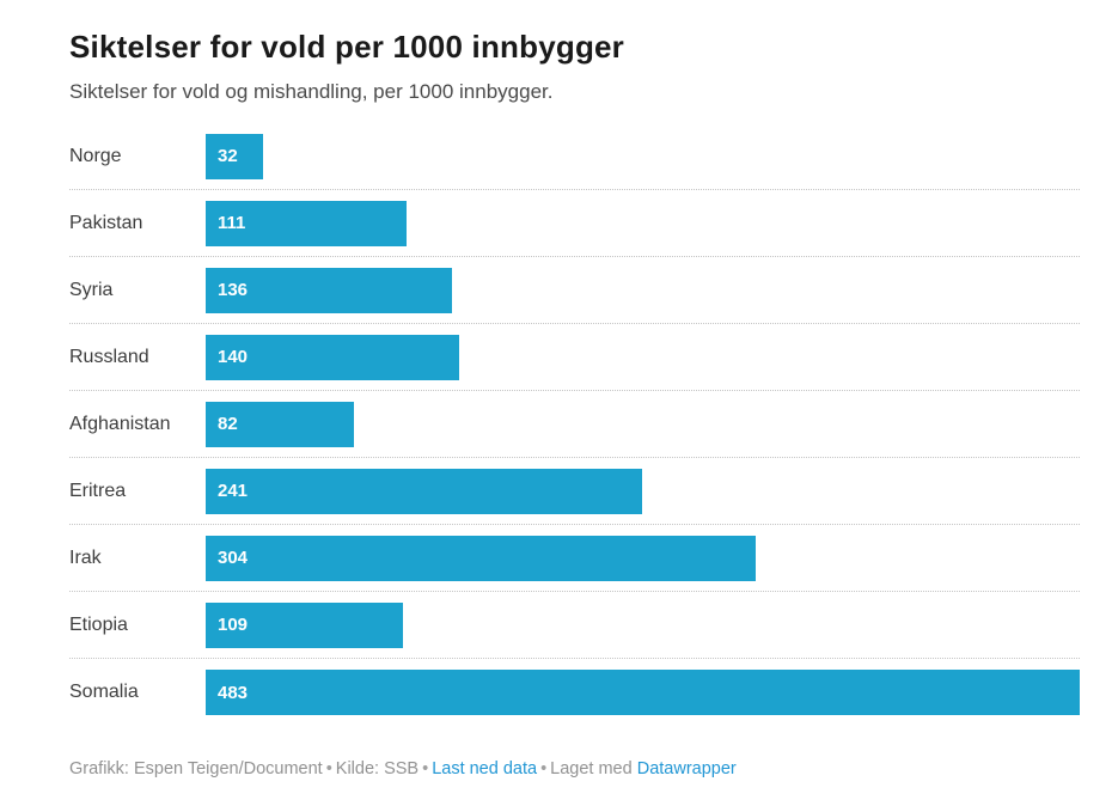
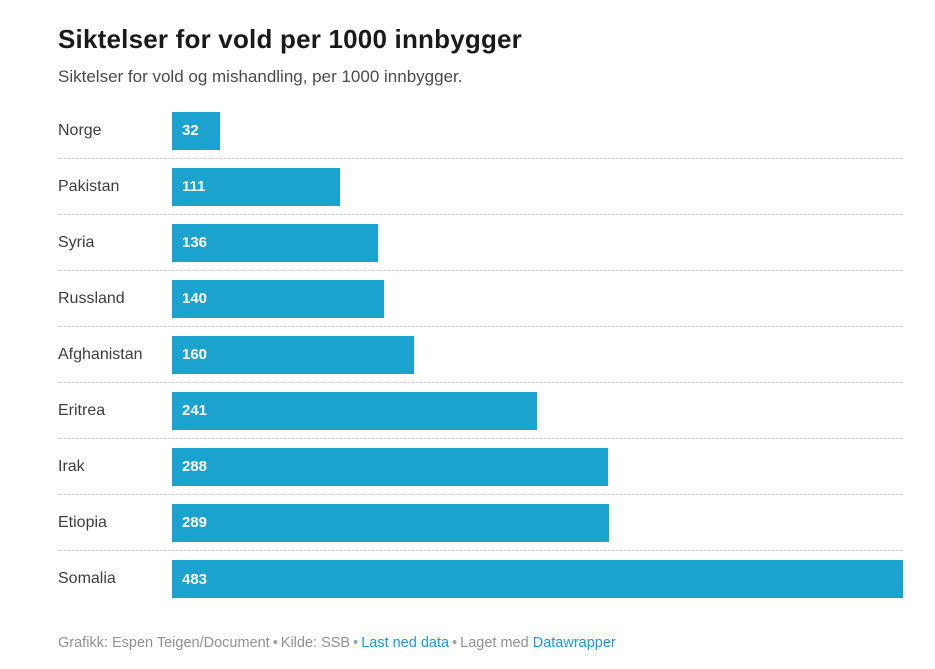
Afghanistan: 82 -> 160
Irak: 304 -> 288
Etiopia: 109 -> 289
